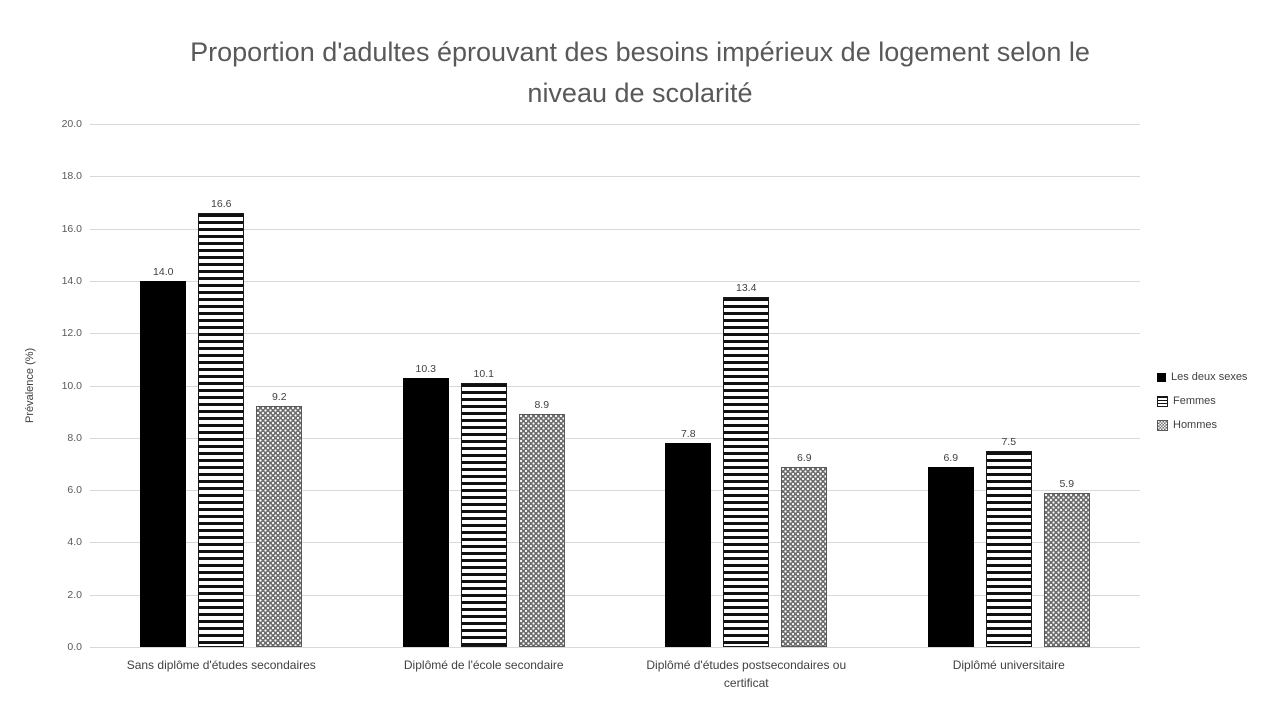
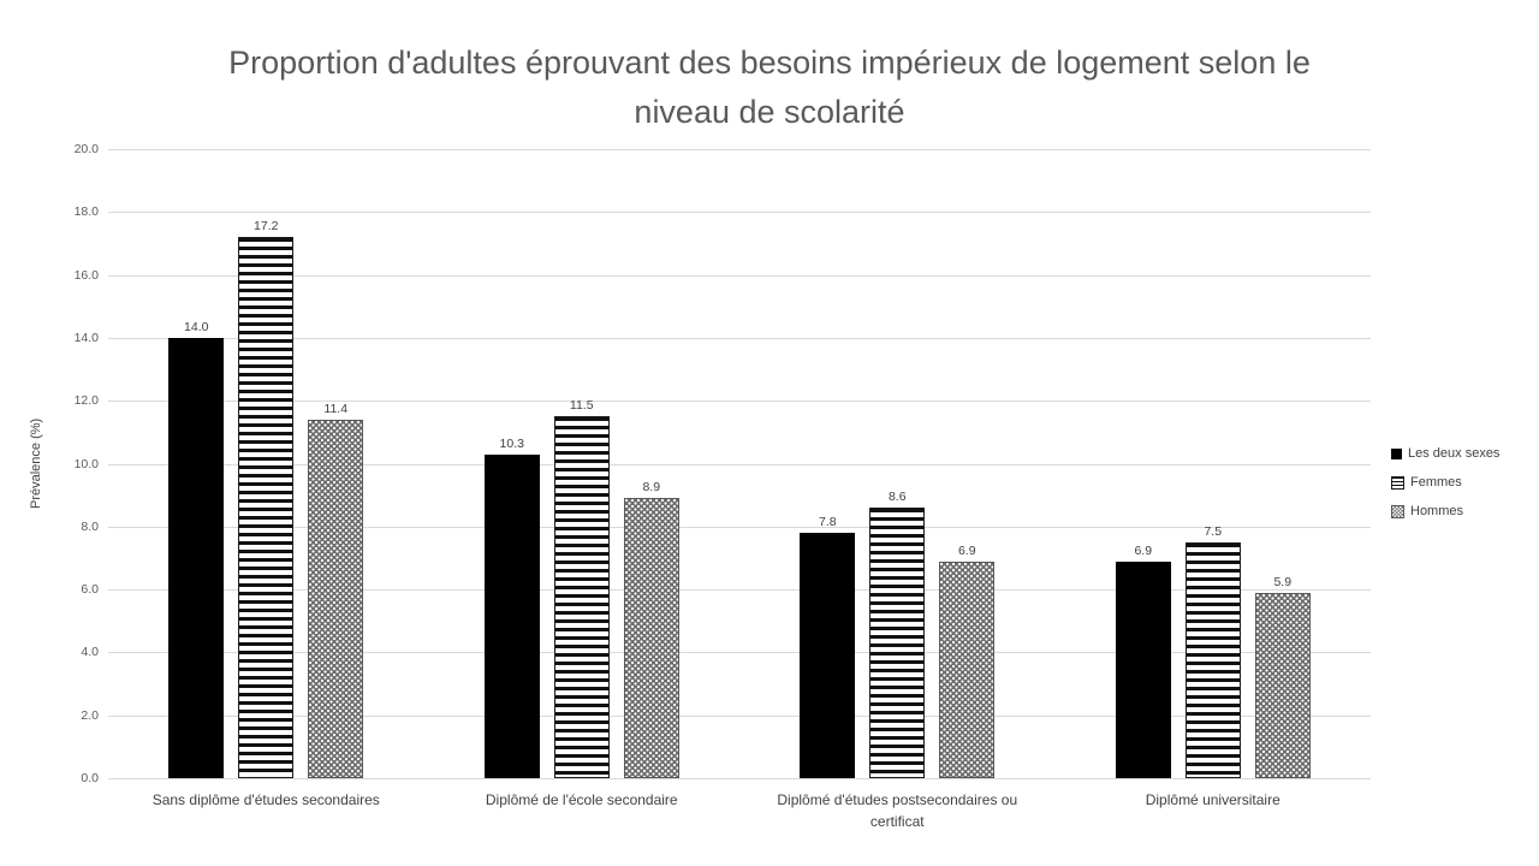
Femmes/Sans diplôme d'études secondaires: 16.6 -> 17.2
Hommes/Sans diplôme d'études secondaires: 9.2 -> 11.4
Femmes/Diplômé de l'école secondaire: 10.1 -> 11.5
Femmes/Diplômé d'études postsecondaires ou certificat: 13.4 -> 8.6
